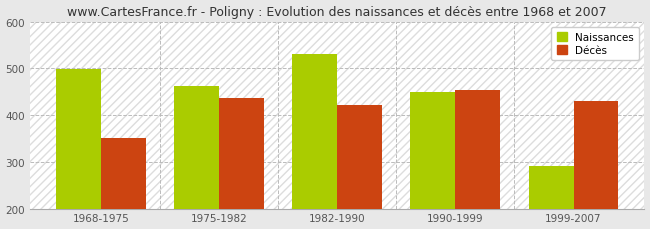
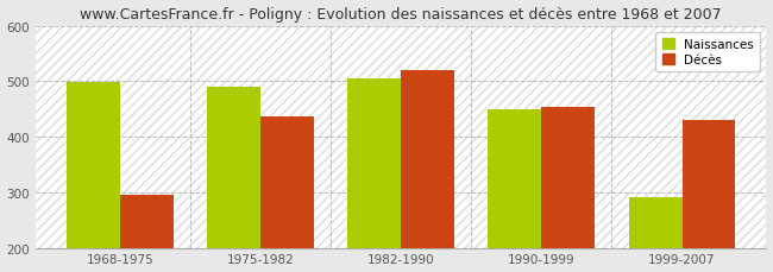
Décès/1968-1975: 350 -> 295
Naissances/1975-1982: 463 -> 490
Naissances/1982-1990: 530 -> 505
Décès/1982-1990: 421 -> 520
